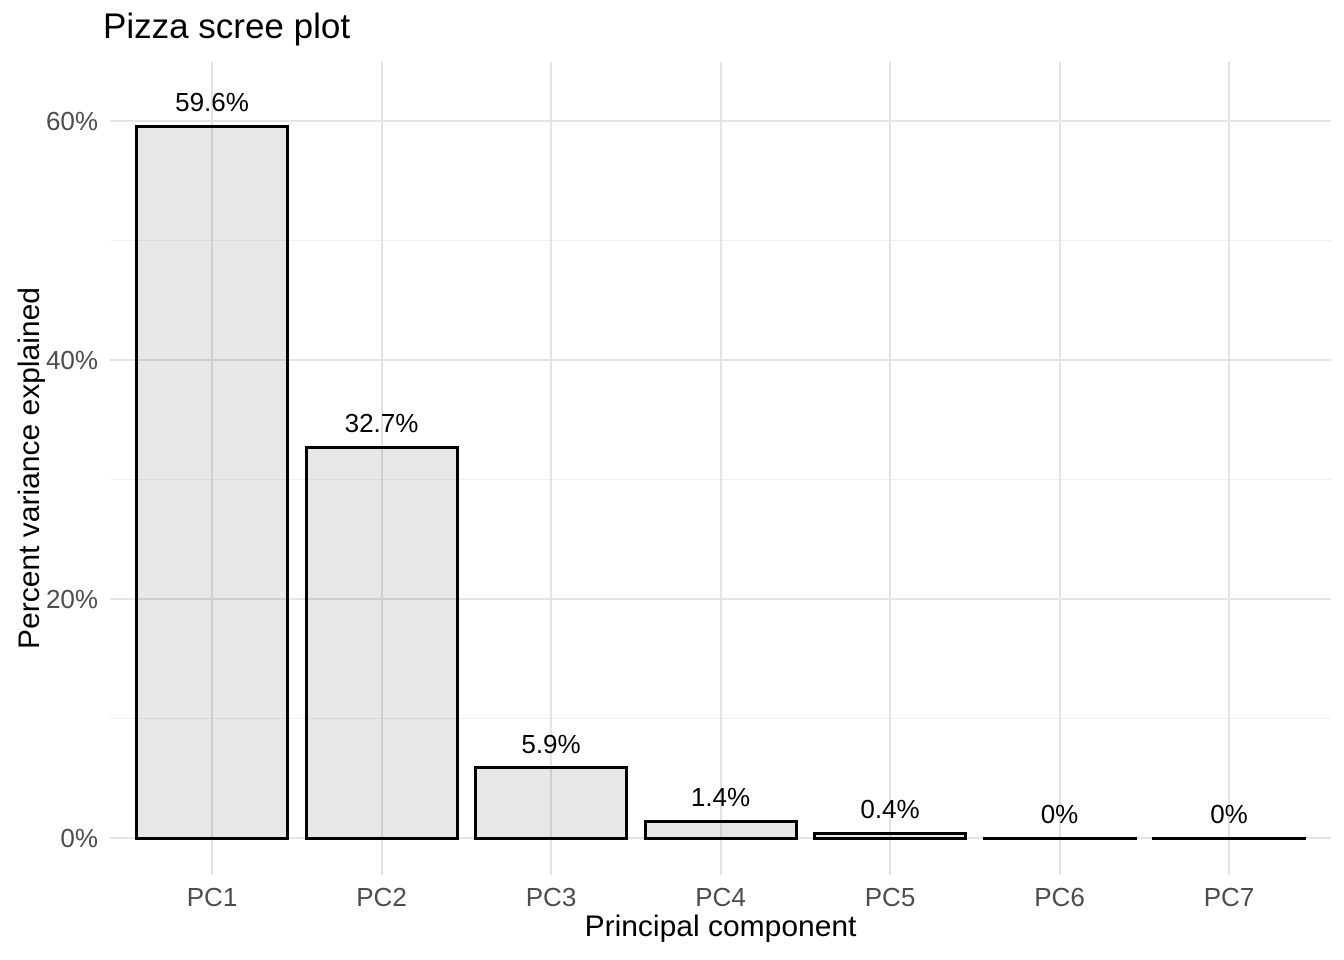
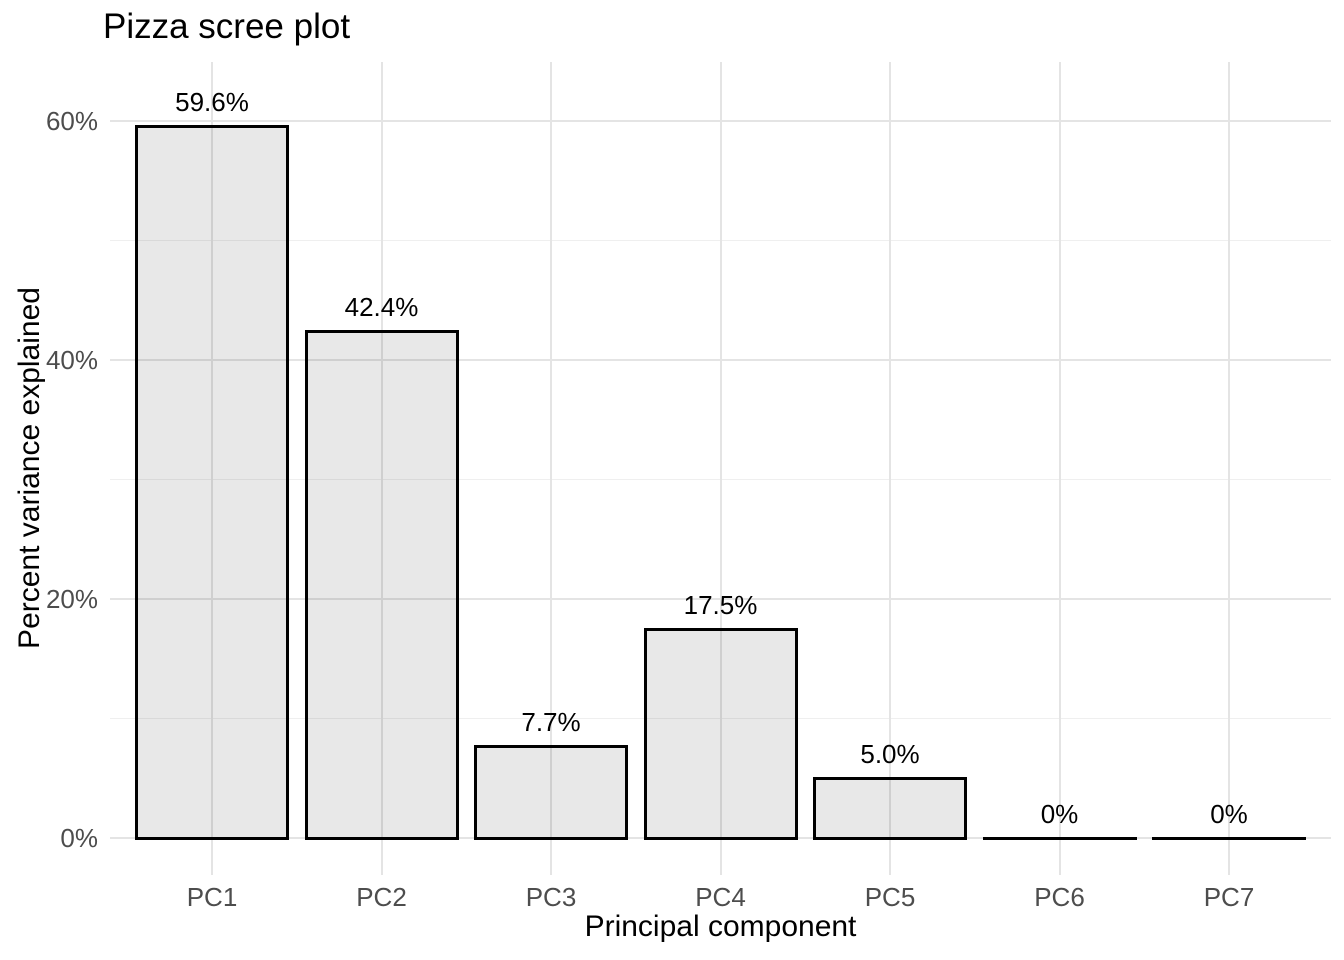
PC2: 32.7% -> 42.4%
PC3: 5.9% -> 7.7%
PC4: 1.4% -> 17.5%
PC5: 0.4% -> 5.0%
